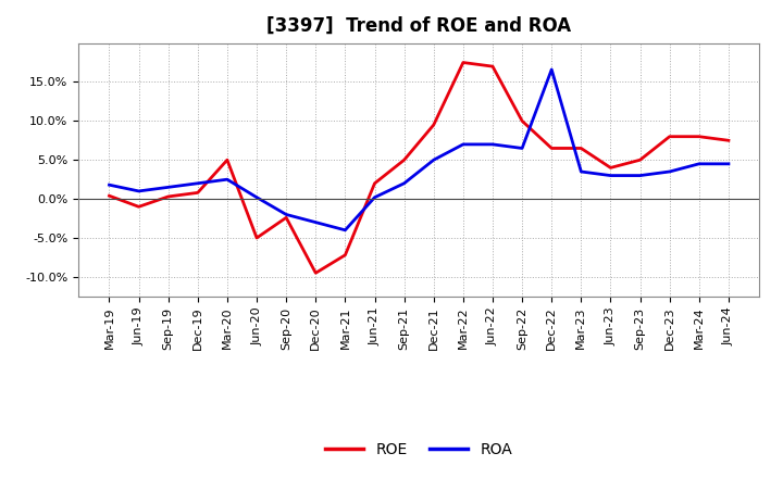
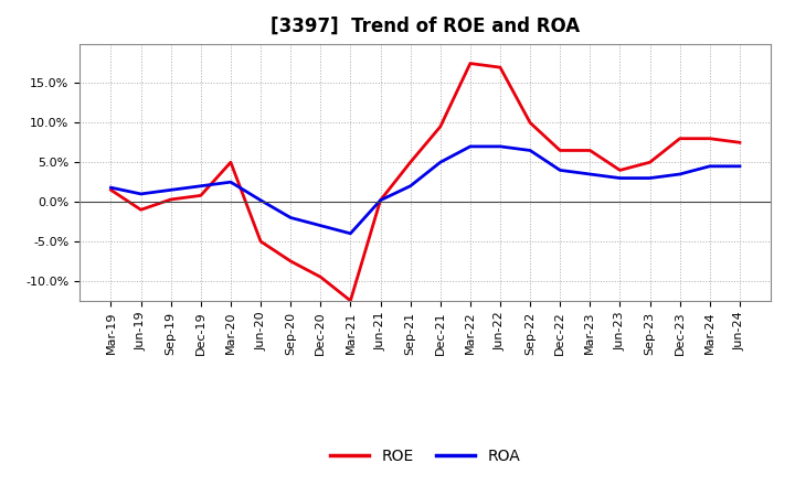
ROE/Mar-19: 0.4% -> 1.5%
ROE/Sep-20: -2.4% -> -7.5%
ROE/Mar-21: -7.2% -> -12.5%
ROE/Jun-21: 2.0% -> 0.2%
ROA/Dec-22: 16.6% -> 4.0%
